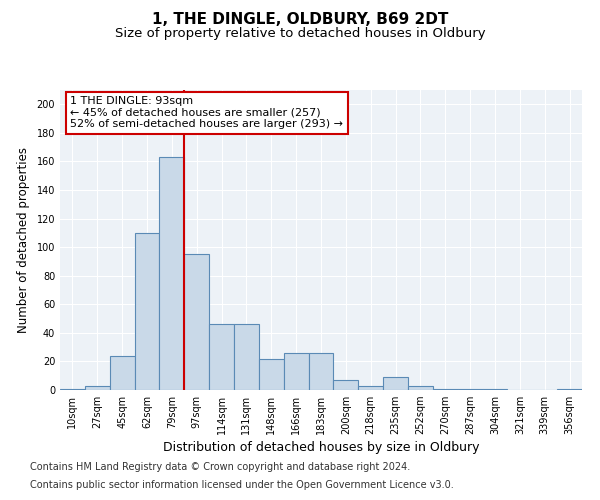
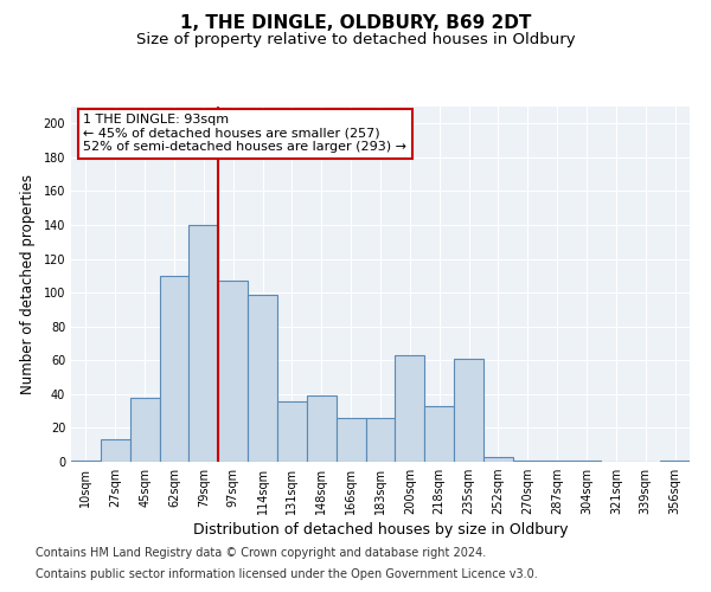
27sqm: 3 -> 13
45sqm: 24 -> 38
79sqm: 163 -> 140
97sqm: 95 -> 107
114sqm: 46 -> 99
131sqm: 46 -> 36
148sqm: 22 -> 39
200sqm: 7 -> 63
218sqm: 3 -> 33
235sqm: 9 -> 61
